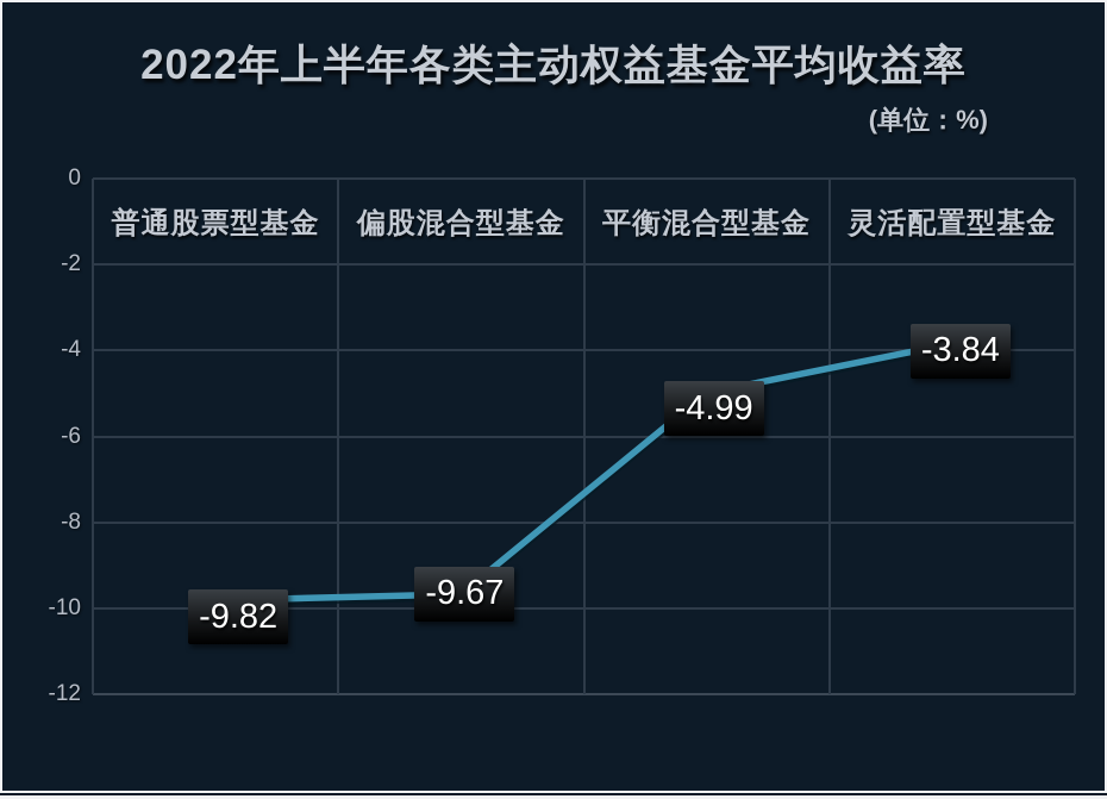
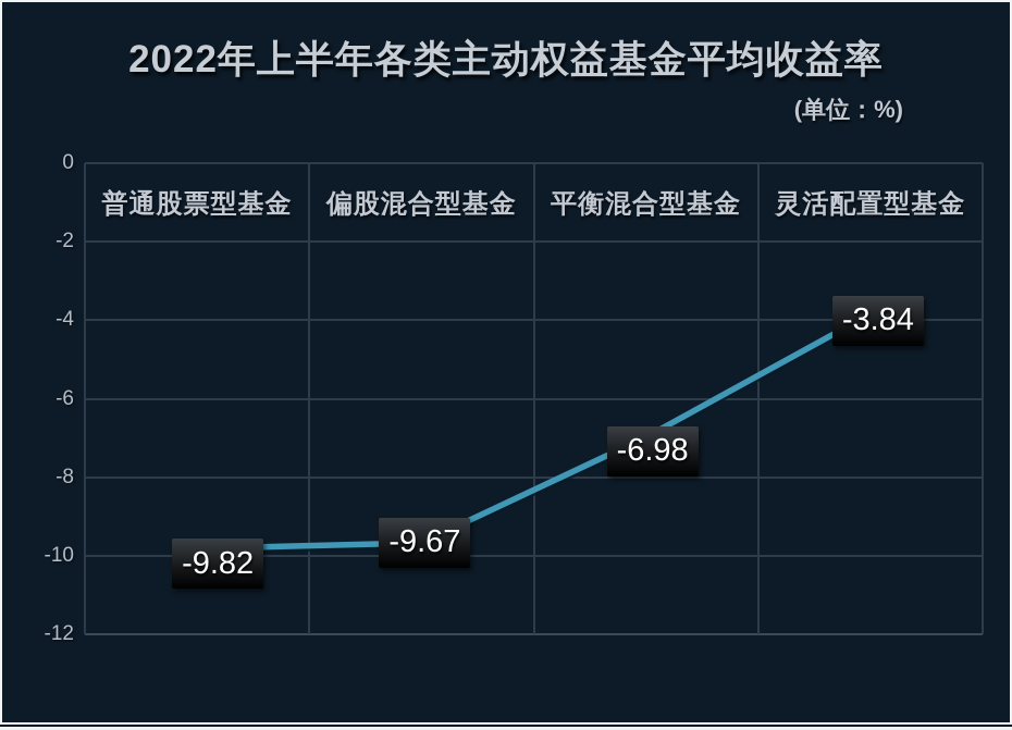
平衡混合型基金: -4.99 -> -6.98
